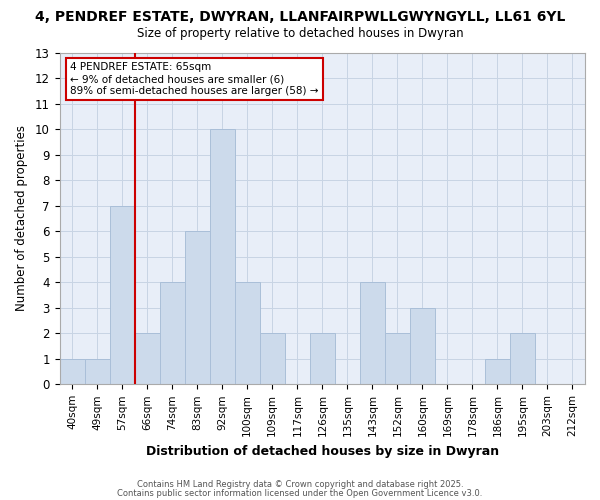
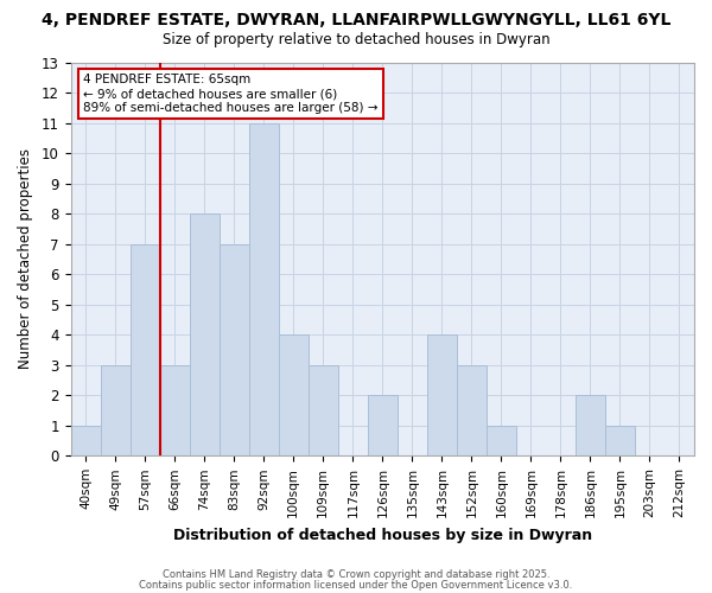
49sqm: 1 -> 3
66sqm: 2 -> 3
74sqm: 4 -> 8
83sqm: 6 -> 7
92sqm: 10 -> 11
109sqm: 2 -> 3
152sqm: 2 -> 3
160sqm: 3 -> 1
186sqm: 1 -> 2
195sqm: 2 -> 1
